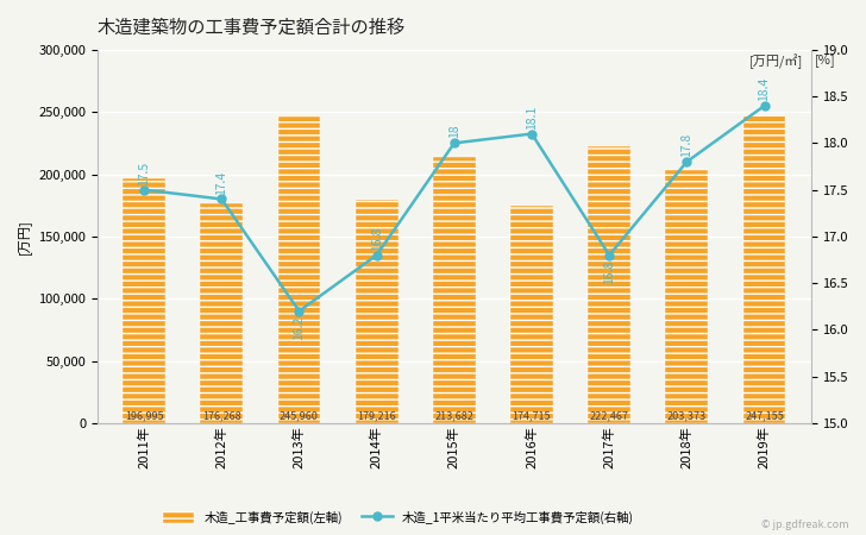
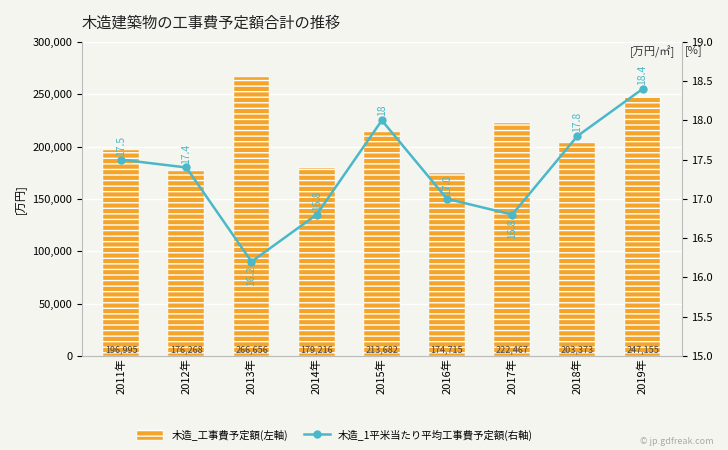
木造_工事費予定額(左軸)/2013年: 245,960 -> 266,656
木造_1平米当たり平均工事費予定額(右軸)/2016年: 18.1 -> 17.0
